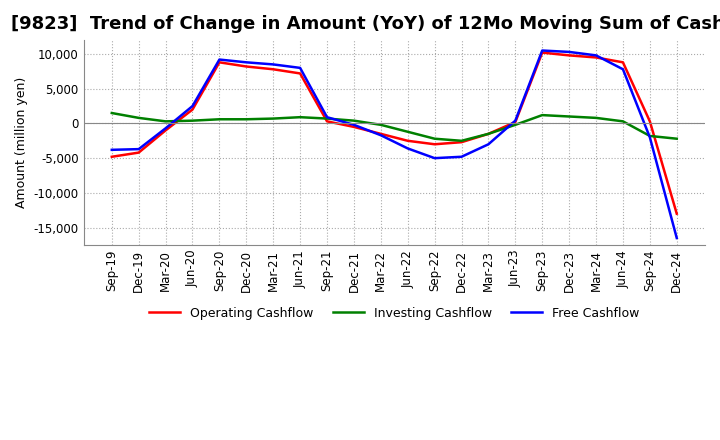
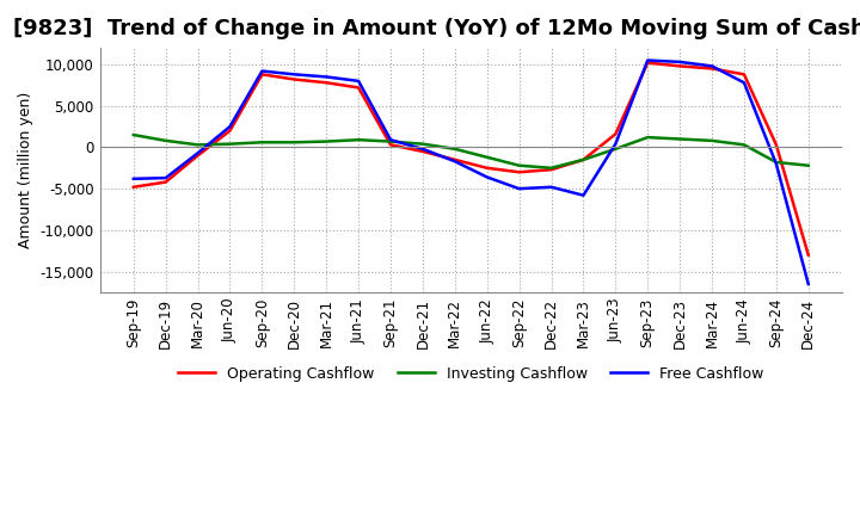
Free Cashflow/Mar-23: -3,000 -> -5,800
Operating Cashflow/Jun-23: 200 -> 1,600
